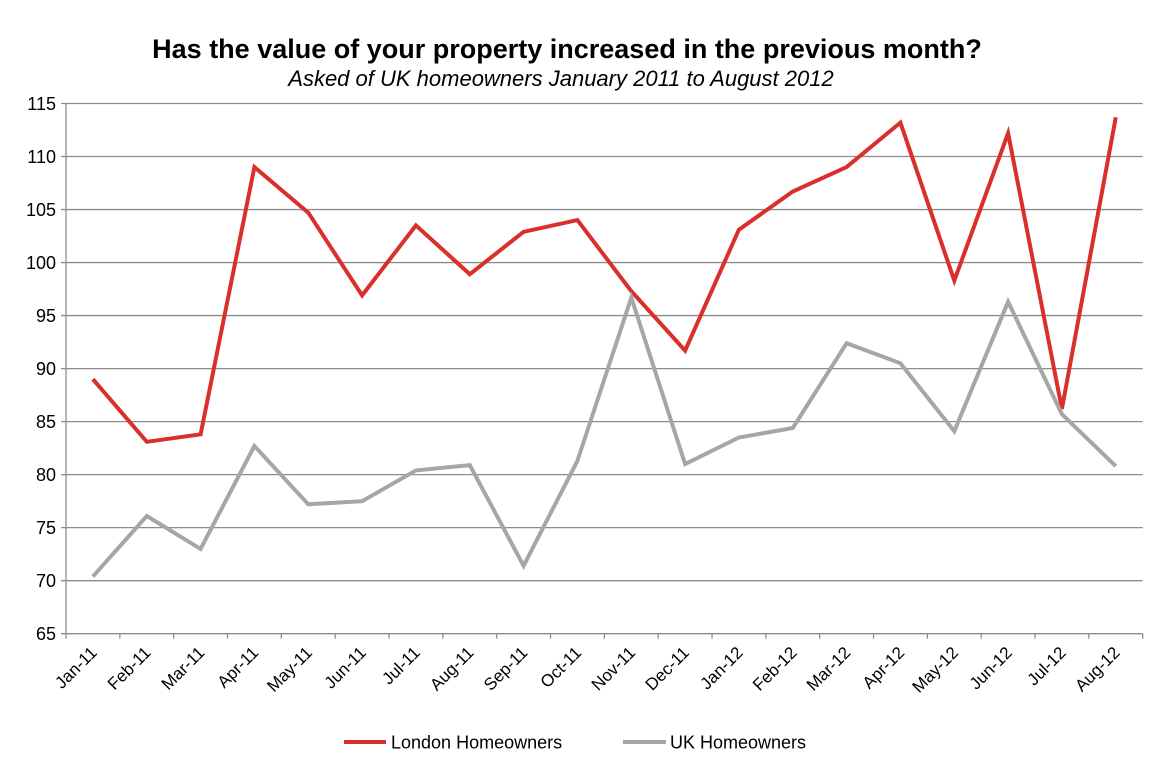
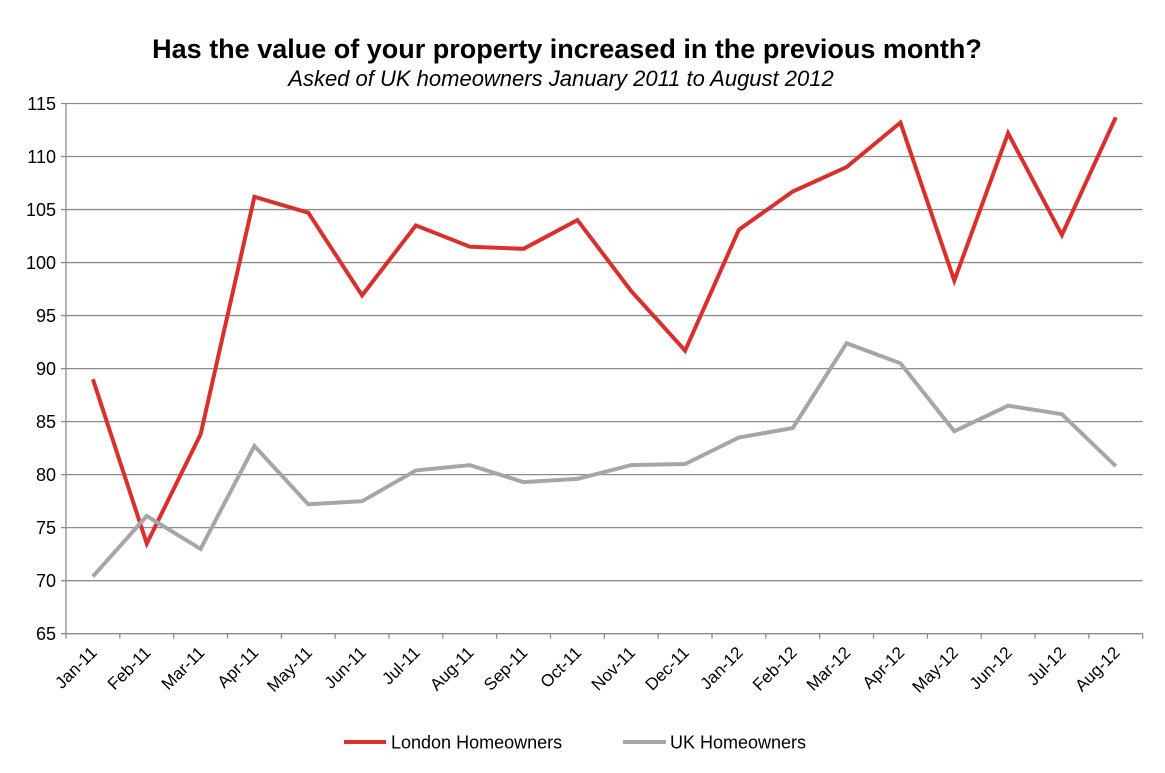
London Homeowners/Feb-11: 83.1 -> 73.5
London Homeowners/Apr-11: 109.0 -> 106.2
London Homeowners/Aug-11: 98.9 -> 101.5
London Homeowners/Sep-11: 102.9 -> 101.3
UK Homeowners/Sep-11: 71.4 -> 79.3
UK Homeowners/Oct-11: 81.3 -> 79.6
UK Homeowners/Nov-11: 96.7 -> 80.9
UK Homeowners/Jun-12: 96.3 -> 86.5
London Homeowners/Jul-12: 86.2 -> 102.6
